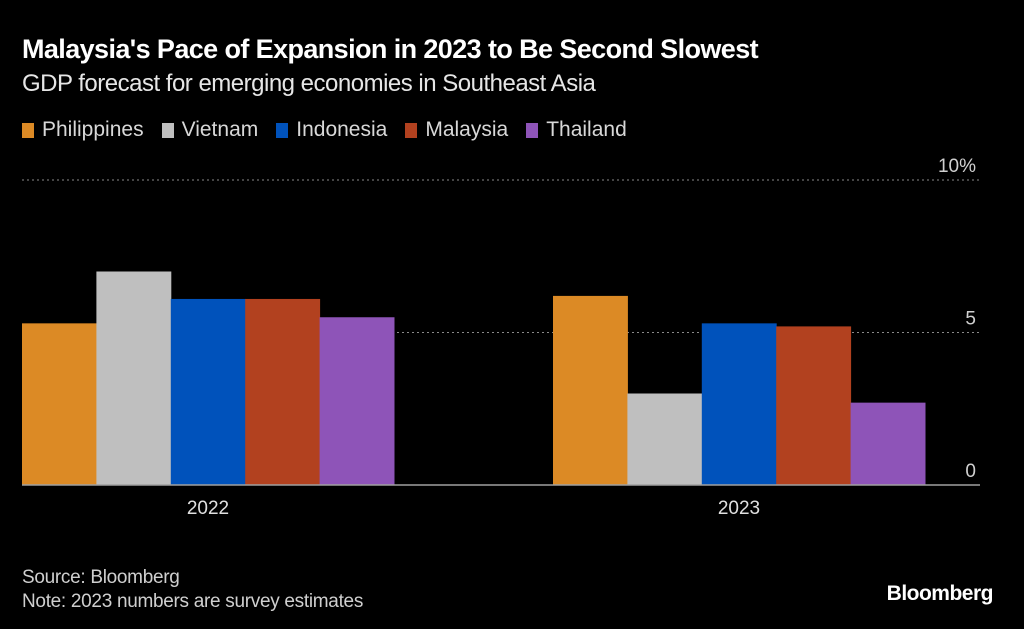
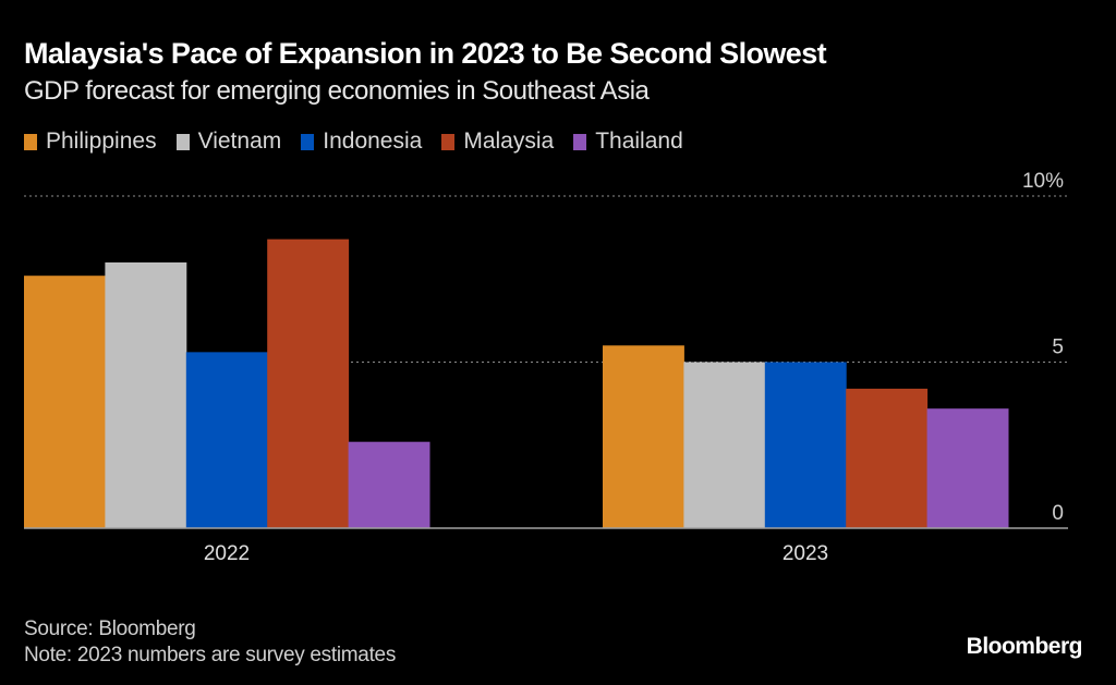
Philippines/2022: 5.3% -> 7.6%
Vietnam/2022: 7% -> 8%
Indonesia/2022: 6.1% -> 5.3%
Malaysia/2022: 6.1% -> 8.7%
Thailand/2022: 5.5% -> 2.6%
Philippines/2023: 6.2% -> 5.5%
Vietnam/2023: 3% -> 5%
Indonesia/2023: 5.3% -> 5.0%
Malaysia/2023: 5.2% -> 4.2%
Thailand/2023: 2.7% -> 3.6%
